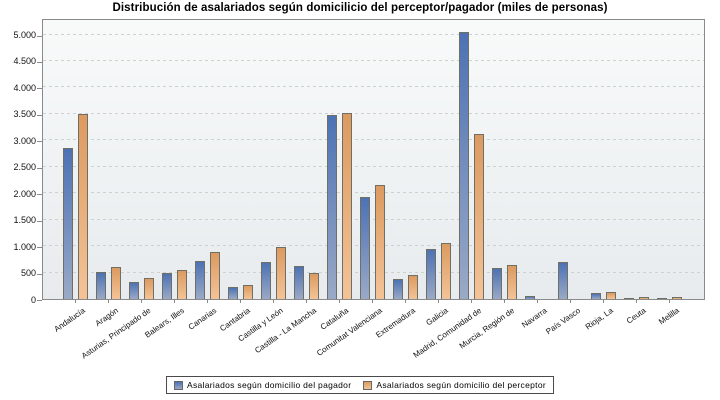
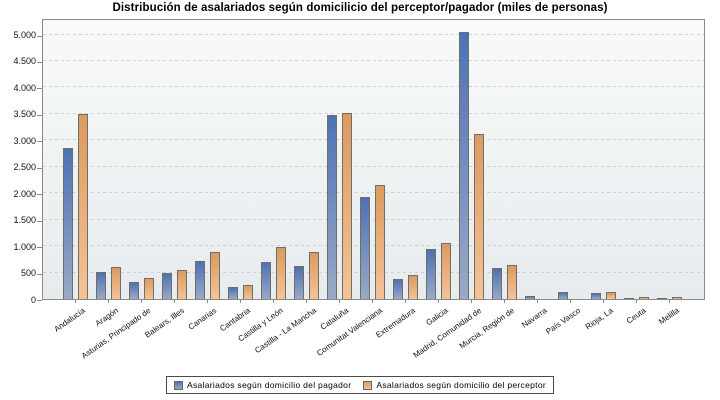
Asalariados según domicilio del perceptor/Castilla - La Mancha: 500 -> 900
Asalariados según domicilio del pagador/País Vasco: 700 -> 100
